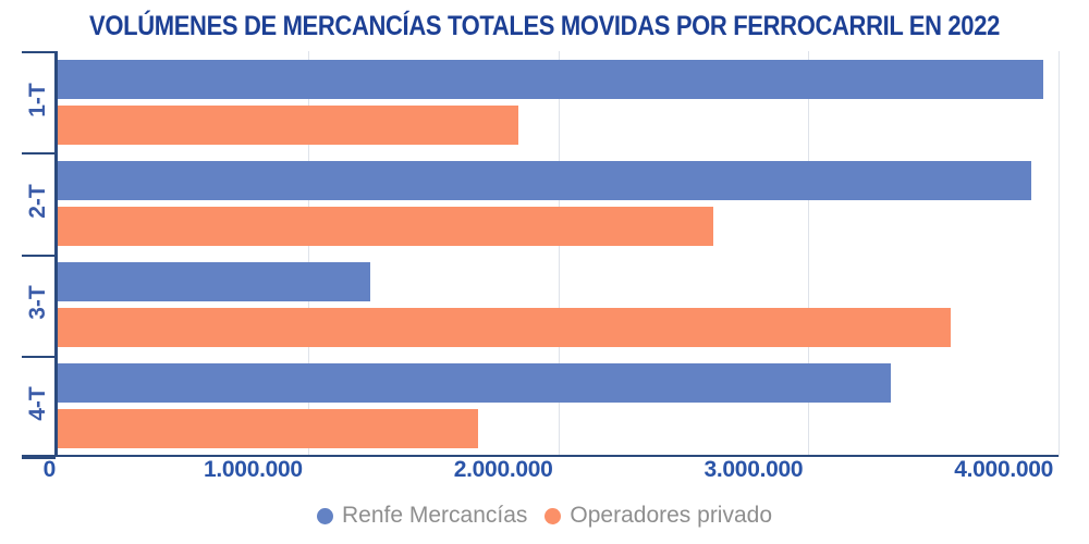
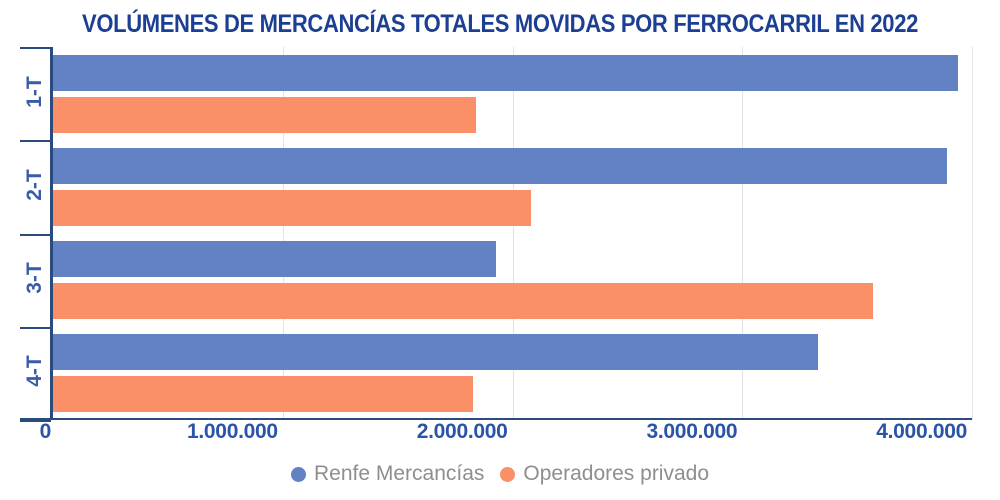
Operadores privado/2-T: 2620000 -> 2080000
Renfe Mercancías/3-T: 1250000 -> 1930000
Operadores privado/4-T: 1680000 -> 1830000
